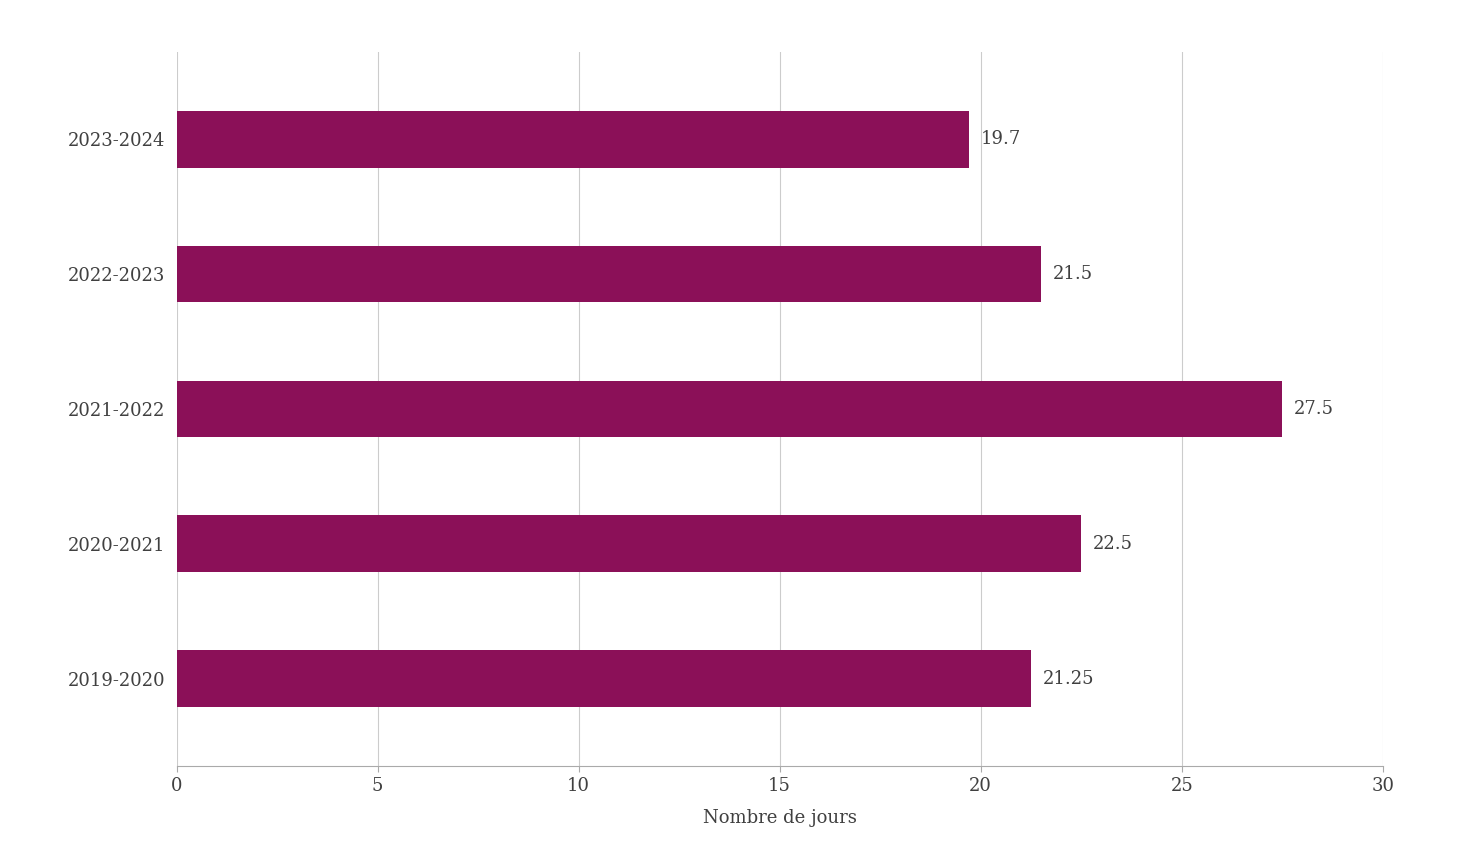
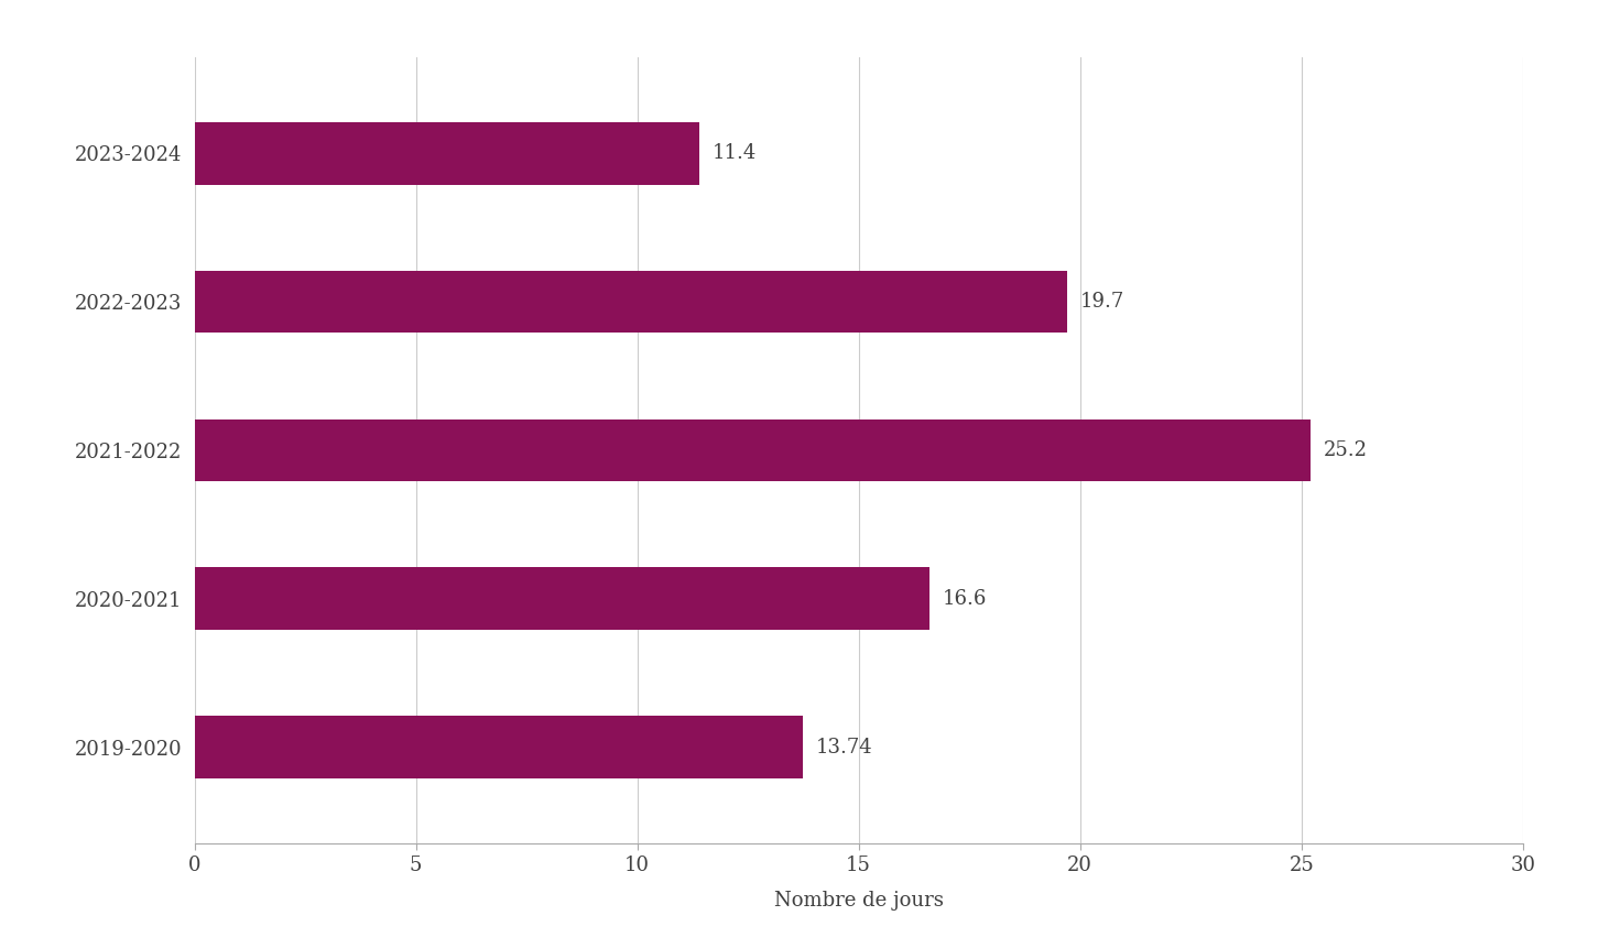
2023-2024: 19.7 -> 11.4
2022-2023: 21.5 -> 19.7
2021-2022: 27.5 -> 25.2
2020-2021: 22.5 -> 16.6
2019-2020: 21.25 -> 13.74
